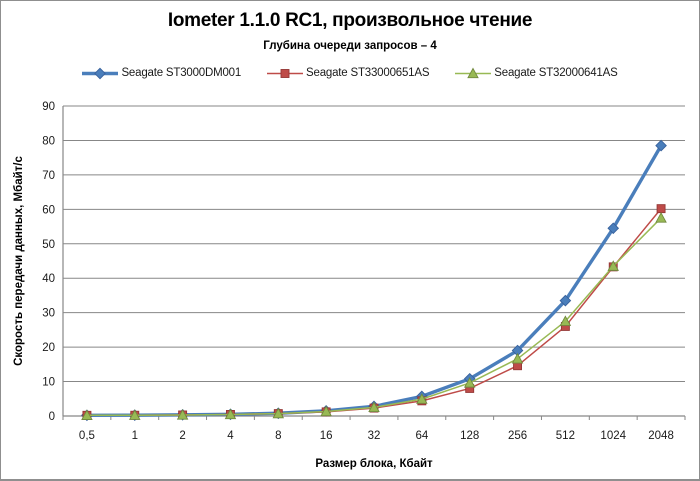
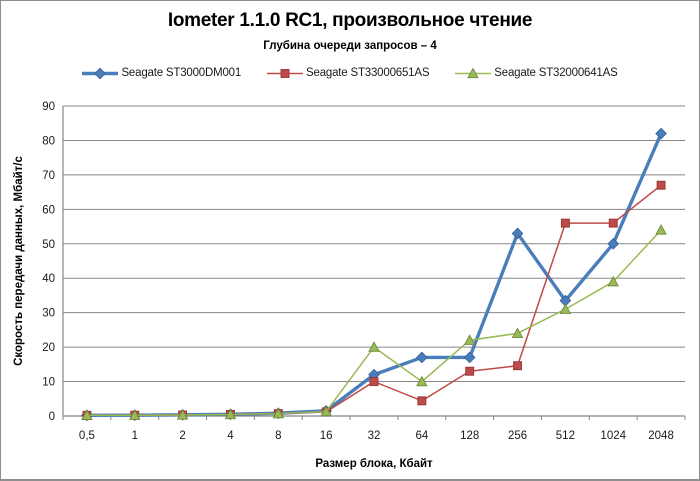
Seagate ST3000DM001/32: 3 -> 12
Seagate ST33000651AS/32: 2 -> 10
Seagate ST32000641AS/32: 2 -> 20
Seagate ST3000DM001/64: 6 -> 17
Seagate ST32000641AS/64: 5 -> 10
Seagate ST3000DM001/128: 11 -> 17
Seagate ST33000651AS/128: 8 -> 13
Seagate ST32000641AS/128: 10 -> 22
Seagate ST3000DM001/256: 19 -> 53
Seagate ST32000641AS/256: 17 -> 24
Seagate ST33000651AS/512: 26 -> 56
Seagate ST32000641AS/512: 28 -> 31
Seagate ST3000DM001/1024: 54 -> 50
Seagate ST33000651AS/1024: 43 -> 56
Seagate ST32000641AS/1024: 44 -> 39
Seagate ST3000DM001/2048: 78 -> 82
Seagate ST33000651AS/2048: 60 -> 67
Seagate ST32000641AS/2048: 58 -> 54
